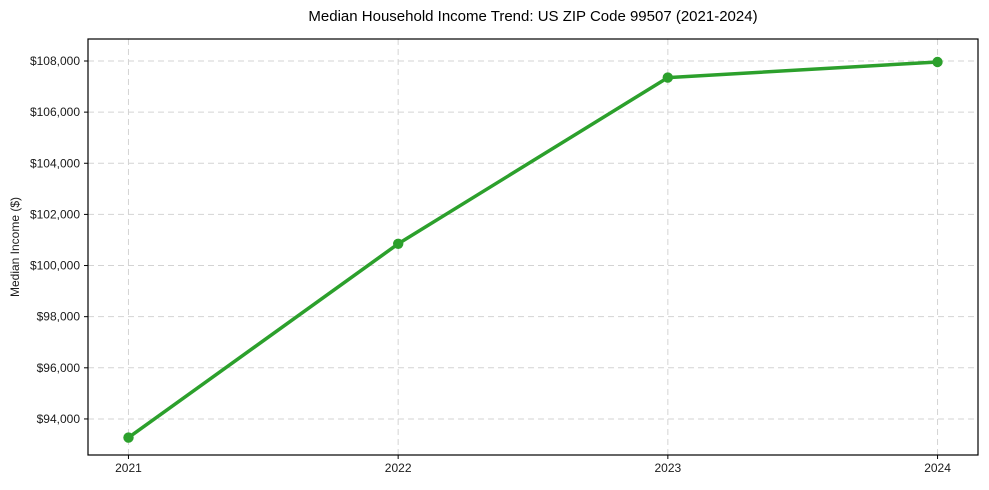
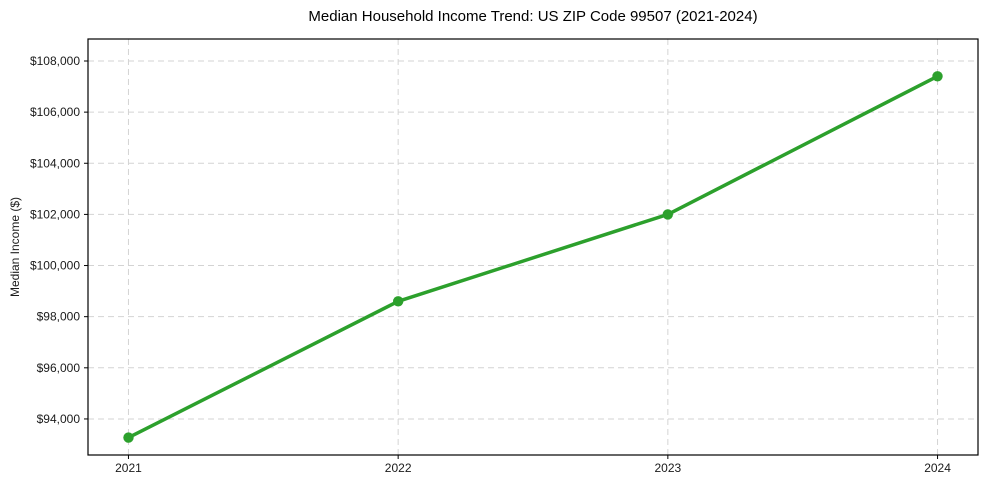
2022: $100800 -> $98600
2023: $107400 -> $102000
2024: $108000 -> $107400
